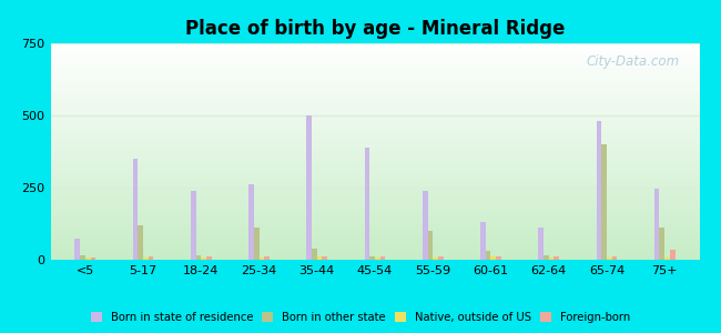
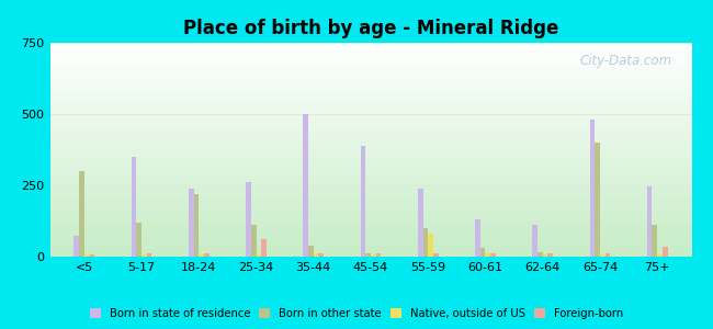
Born in other state/<5: 15 -> 300
Born in other state/18-24: 15 -> 220
Foreign-born/25-34: 12 -> 60
Native, outside of US/55-59: 8 -> 80
